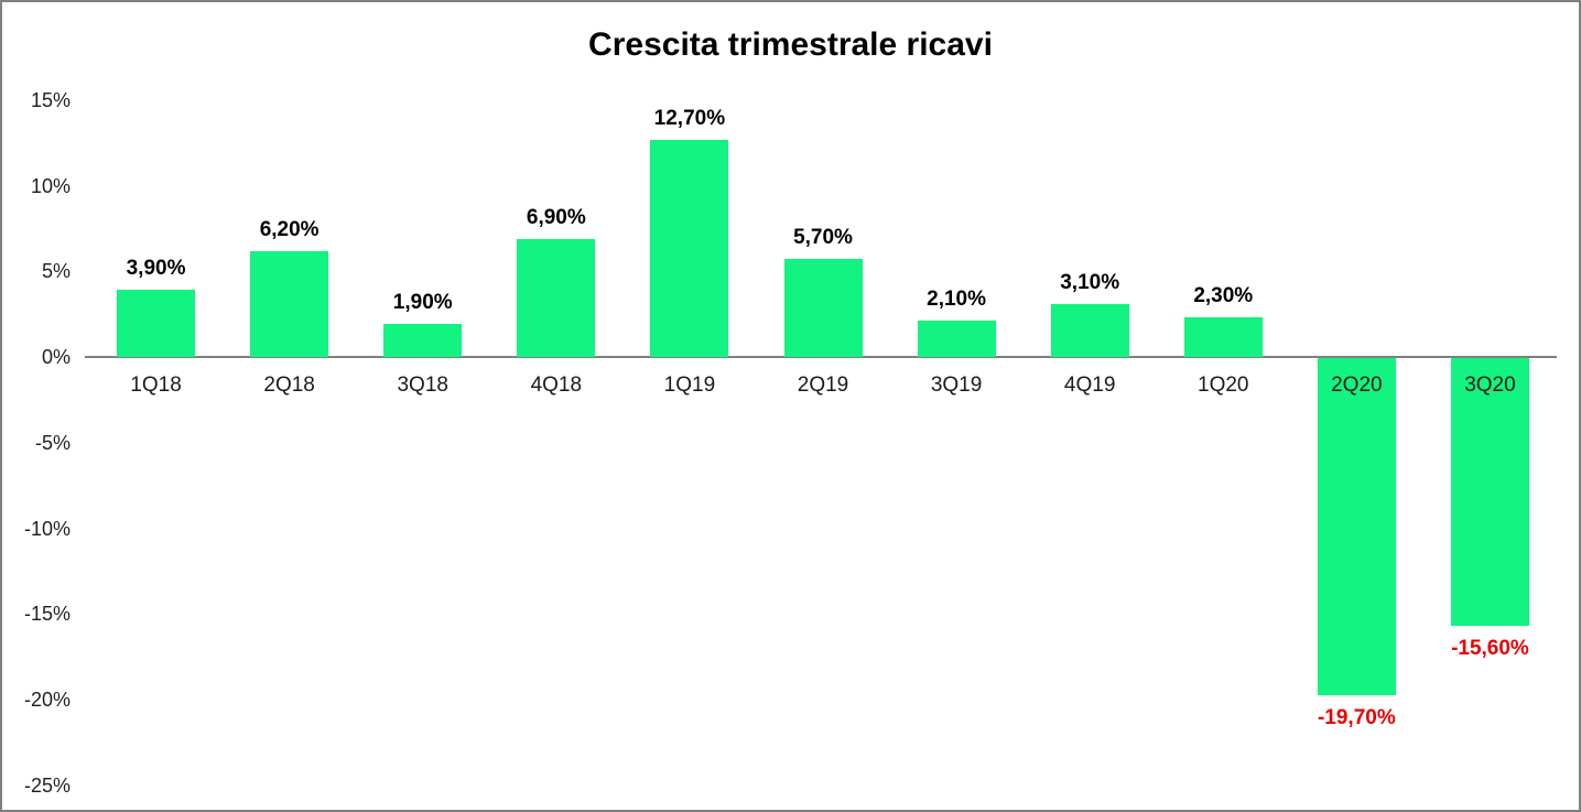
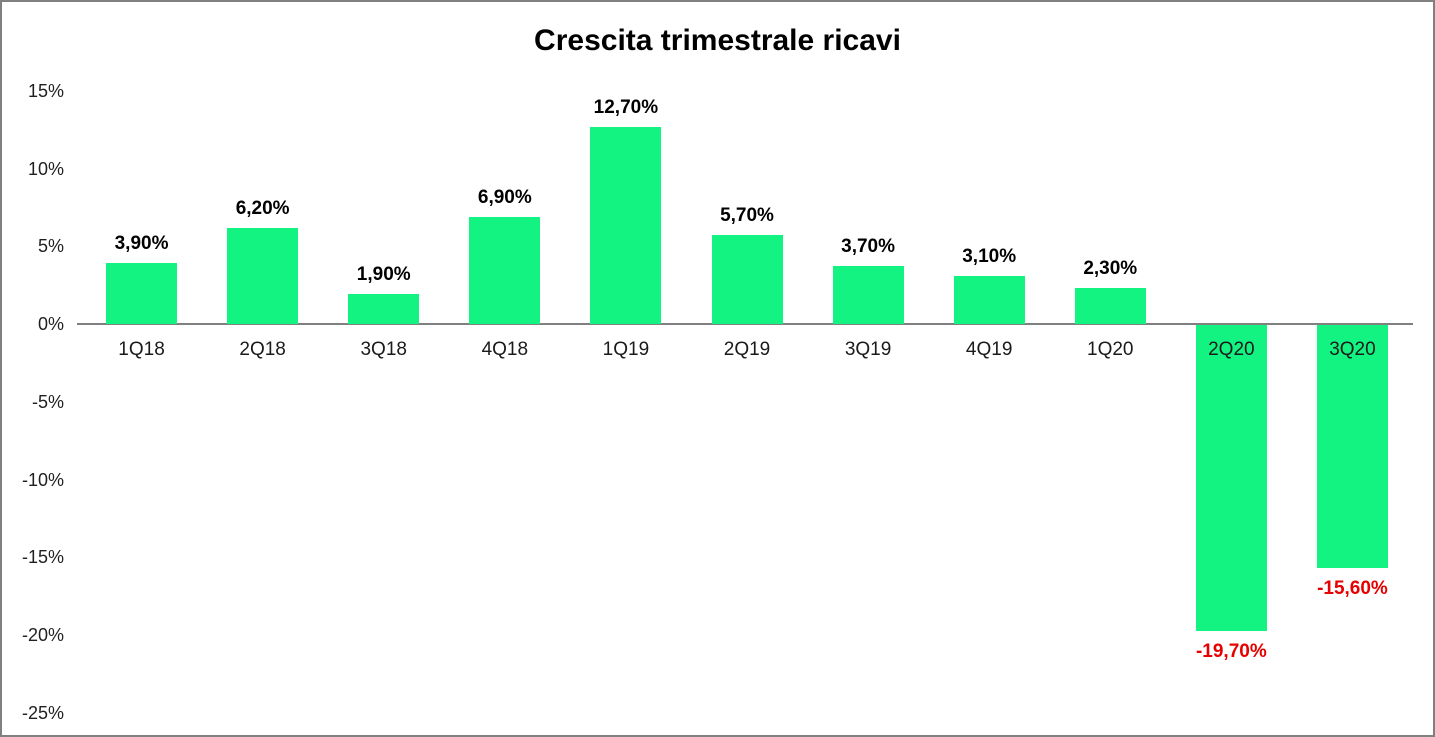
3Q19: 2,10% -> 3,70%
